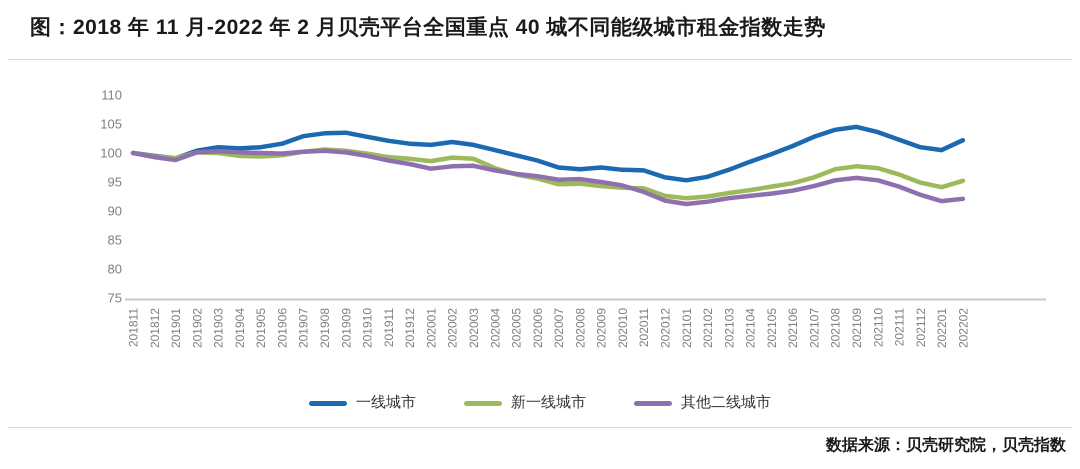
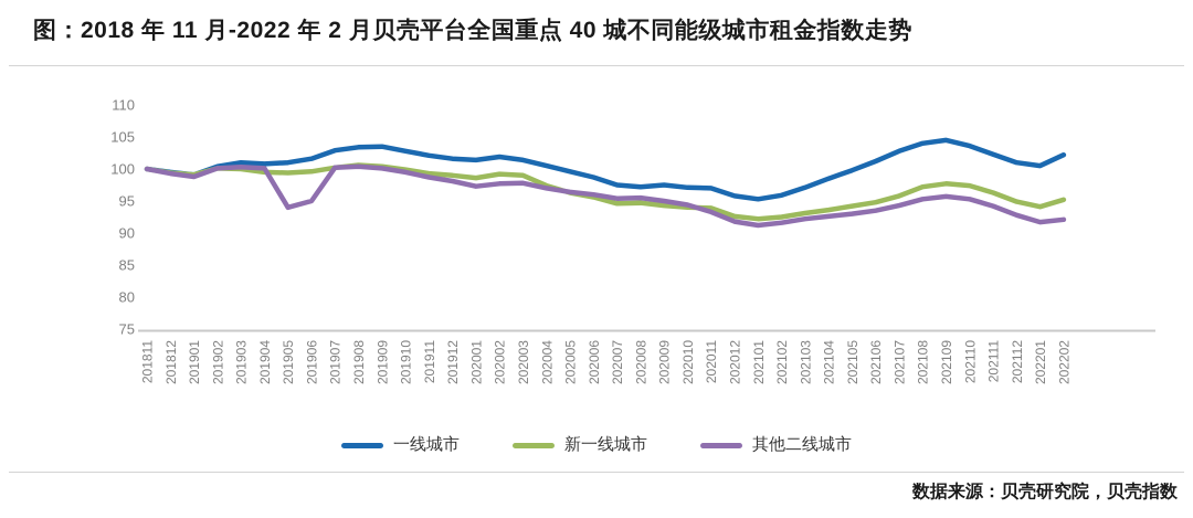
其他二线城市/201905: 100 -> 94
其他二线城市/201906: 100 -> 95
